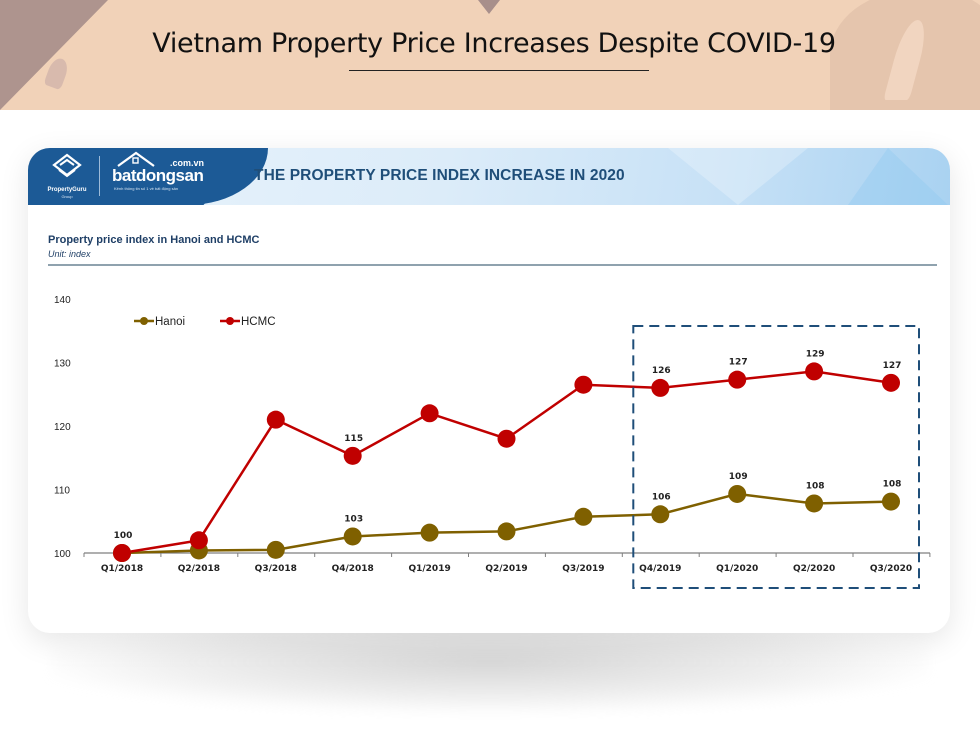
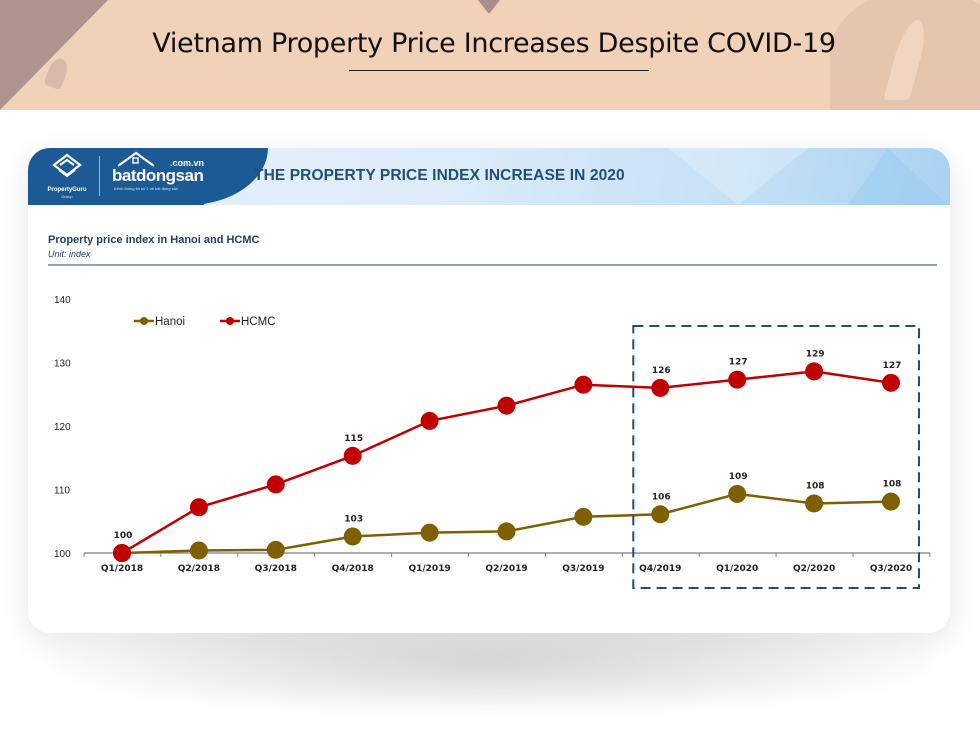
HCMC/Q2/2018: 102 -> 107
HCMC/Q3/2018: 121 -> 111
HCMC/Q1/2019: 122 -> 121
HCMC/Q2/2019: 118 -> 123
